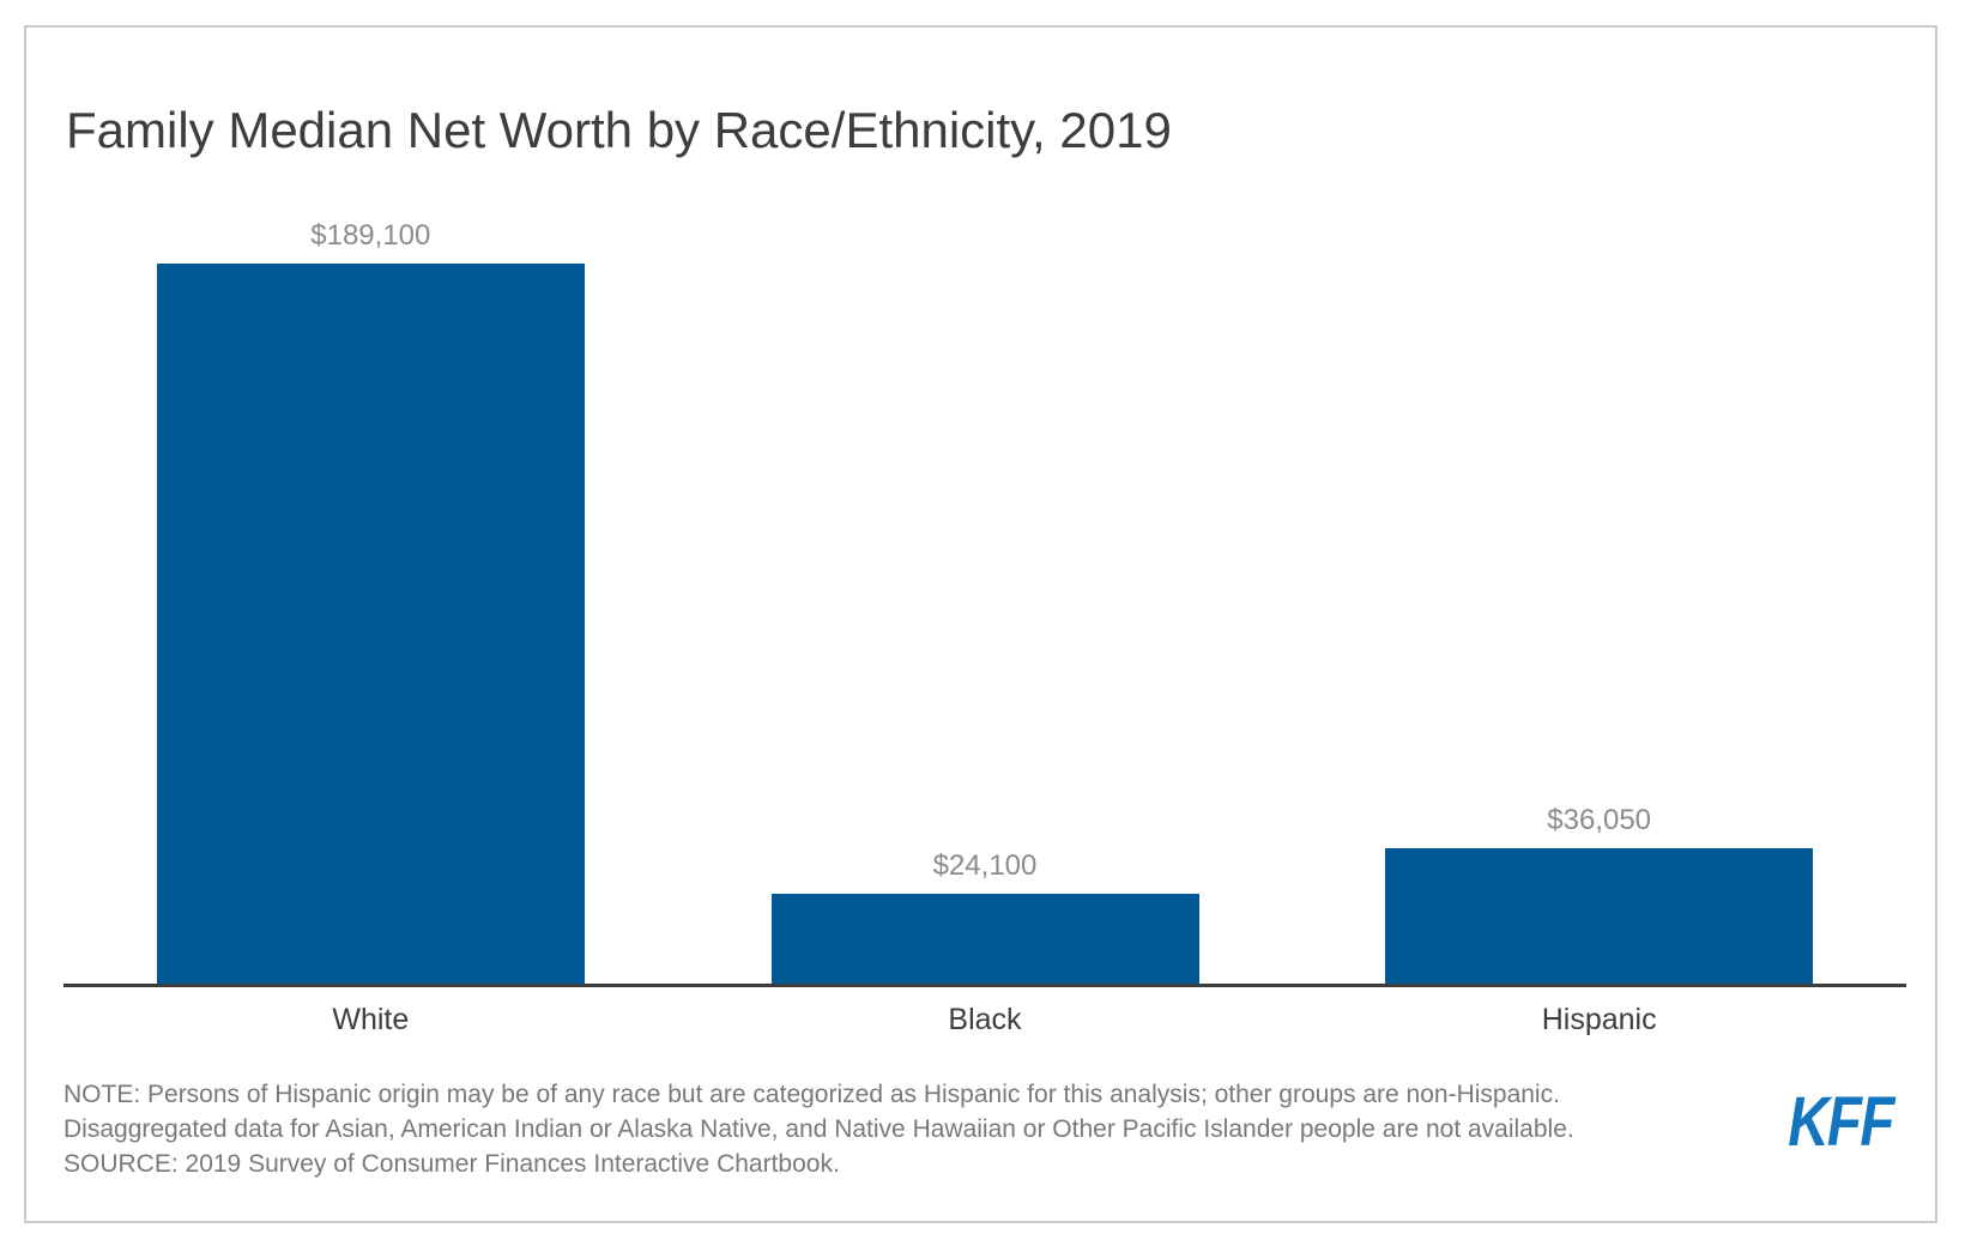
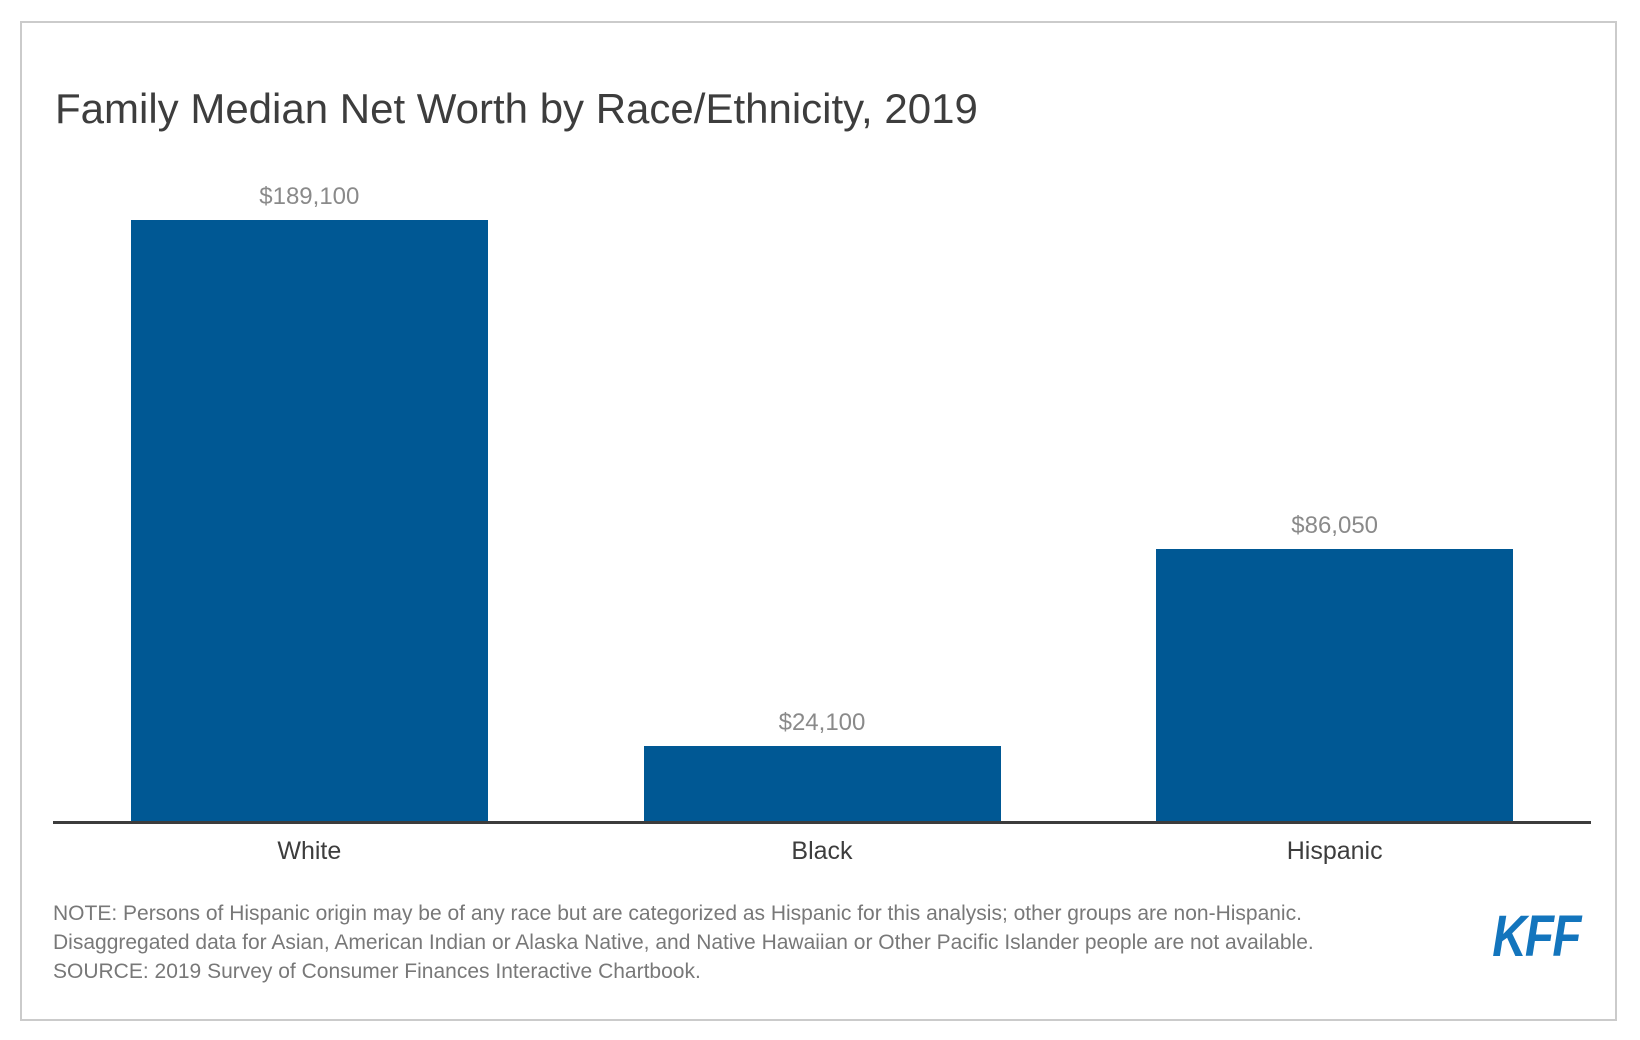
Hispanic: $36,050 -> $86,050
